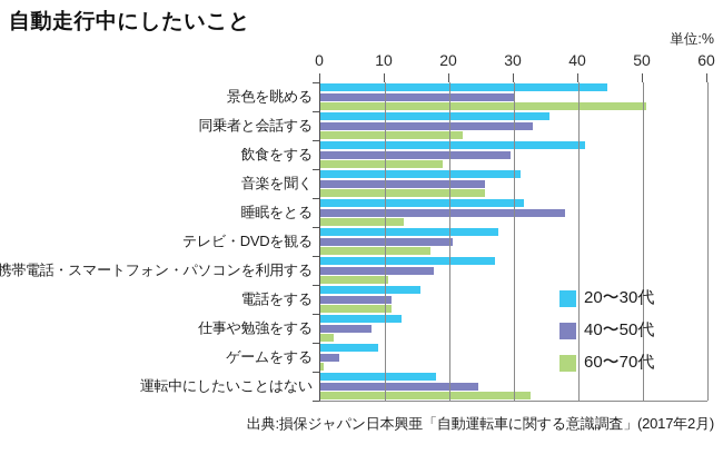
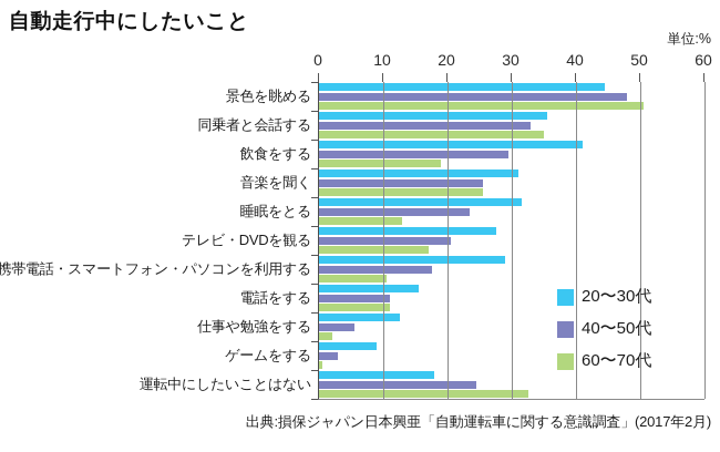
40〜50代/景色を眺める: 30 -> 48
60〜70代/同乗者と会話する: 22 -> 35
40〜50代/睡眠をとる: 38 -> 24
20〜30代/携帯電話・スマートフォン・パソコンを利用する: 27 -> 29
40〜50代/仕事や勉強をする: 8 -> 6
